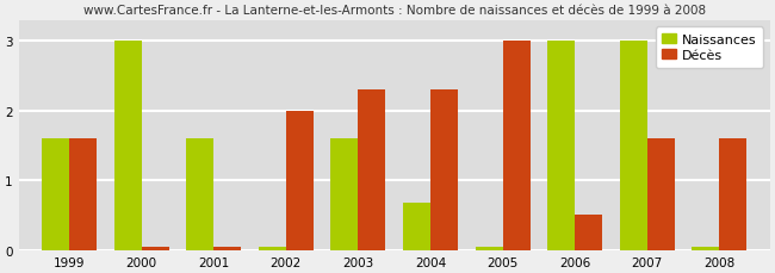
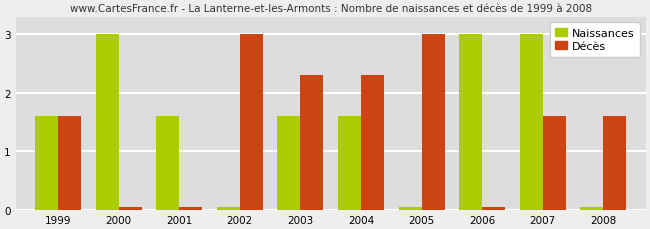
Décès/2002: 2.00 -> 3.00
Naissances/2004: 0.68 -> 1.60
Décès/2006: 0.52 -> 0.05
